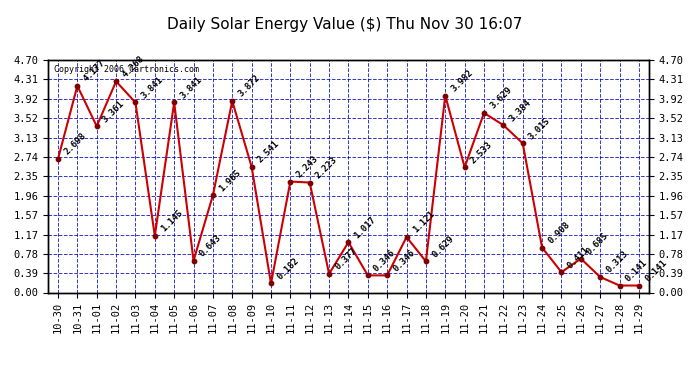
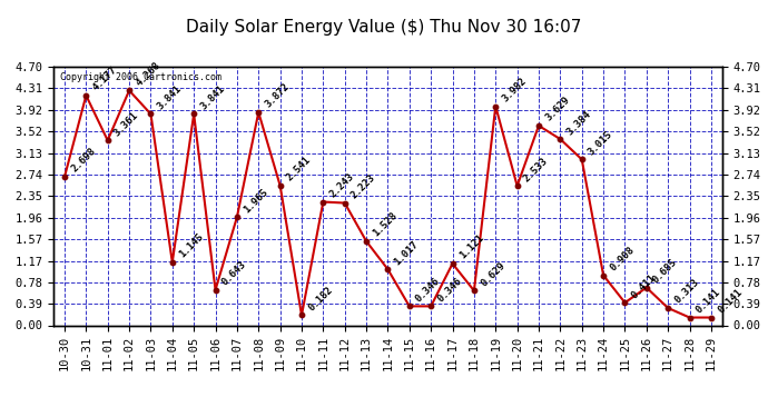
11-13: 0.377 -> 1.528
